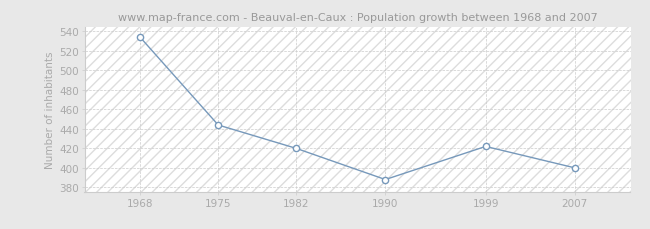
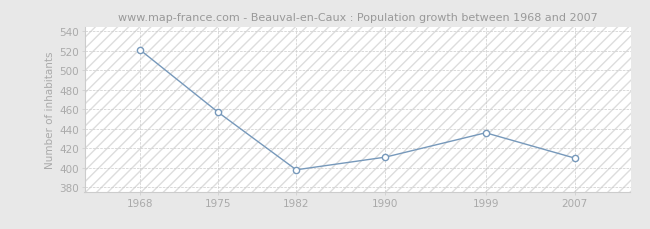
1968: 534 -> 521
1975: 444 -> 457
1982: 420 -> 398
1990: 388 -> 411
1999: 422 -> 436
2007: 400 -> 410
